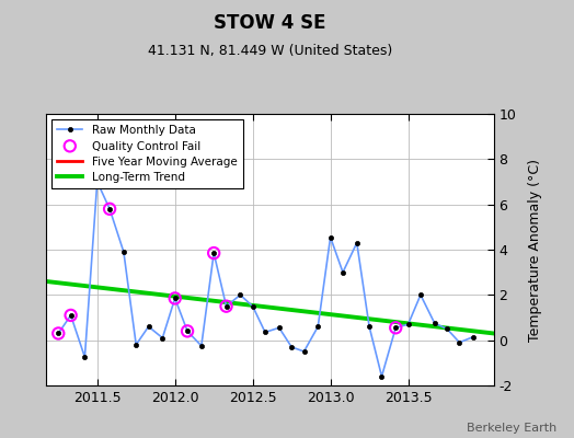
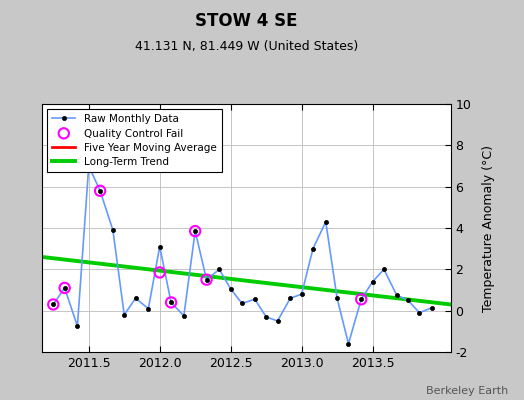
Raw Monthly Data/2012.0: 1.85 -> 3.10
Raw Monthly Data/2012.5: 1.50 -> 1.05
Raw Monthly Data/2013.0: 4.55 -> 0.80
Raw Monthly Data/2013.5: 0.70 -> 1.40
